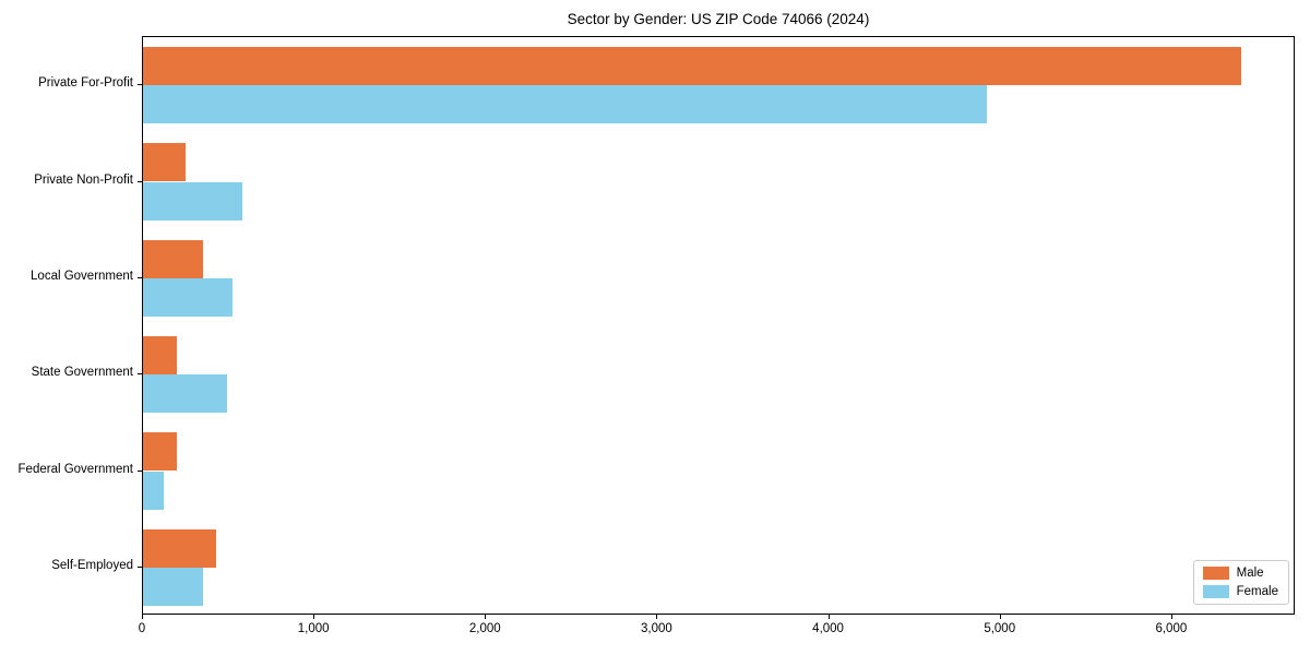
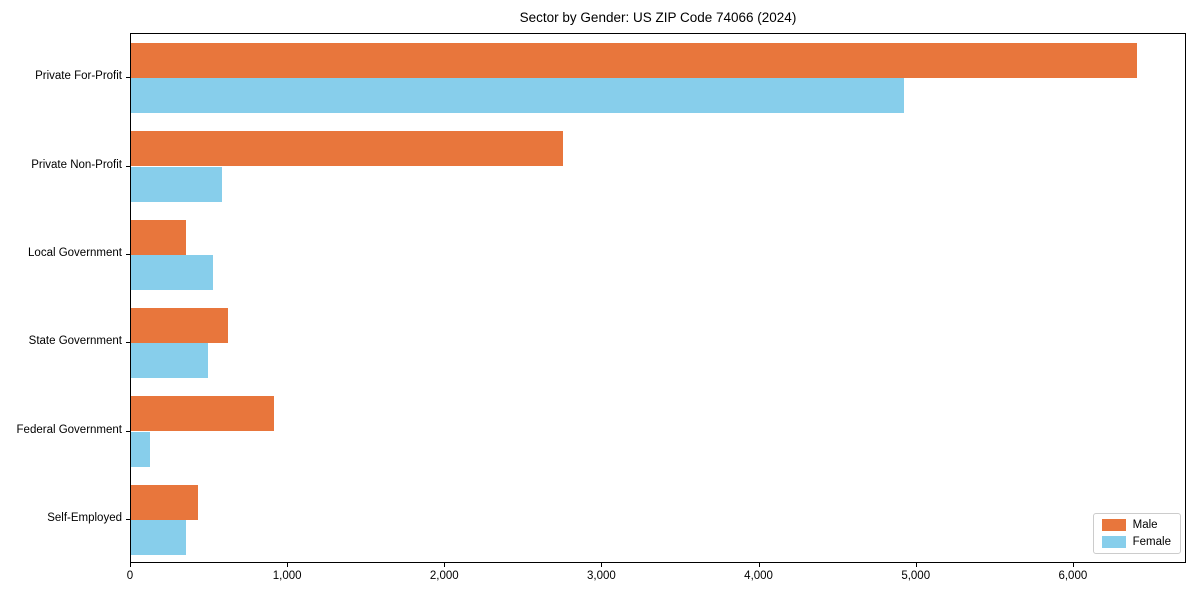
Male/Private Non-Profit: 250 -> 2750
Male/State Government: 200 -> 620
Male/Federal Government: 200 -> 910
